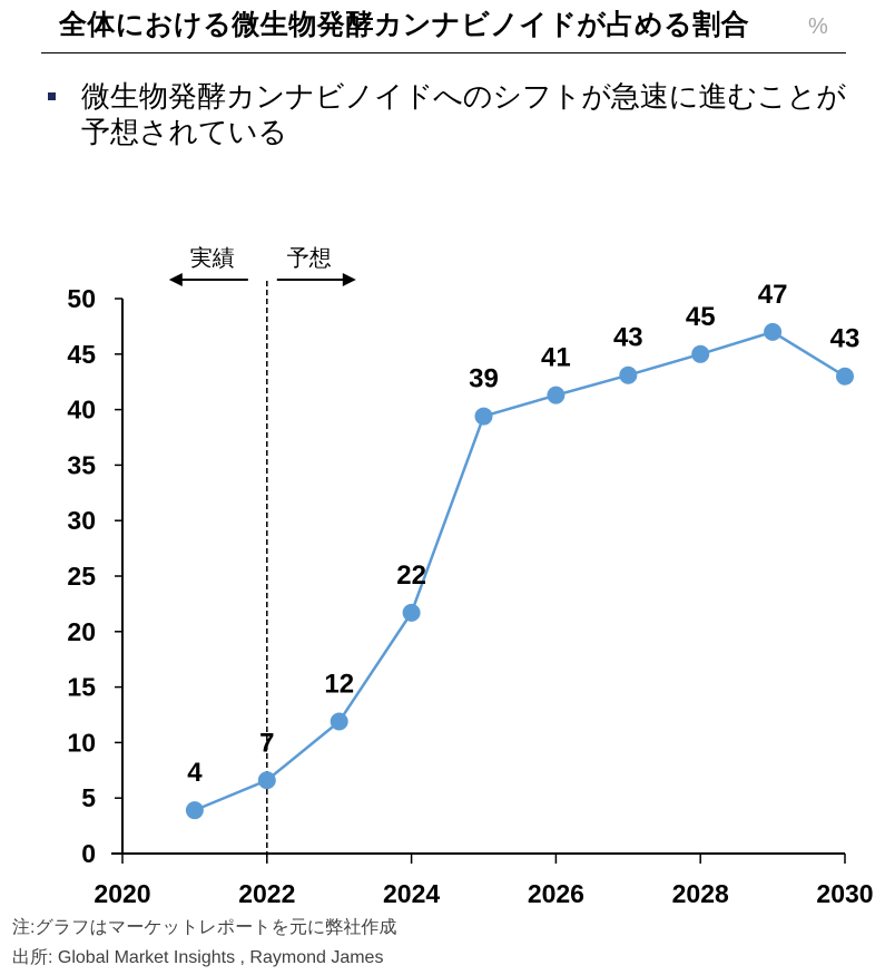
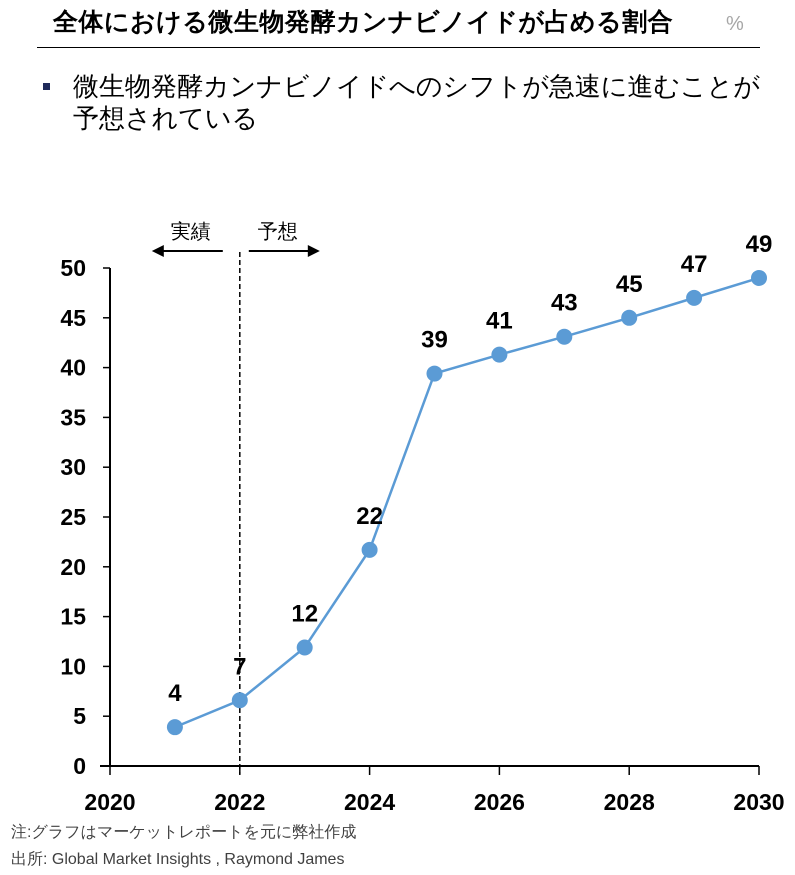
2030: 43 -> 49
